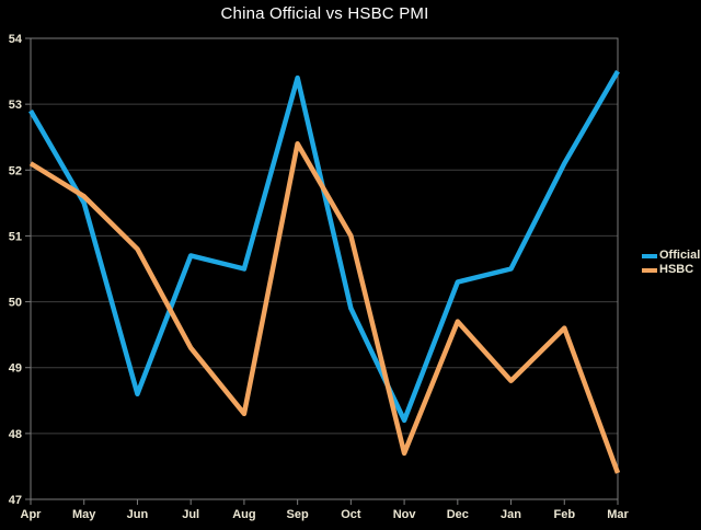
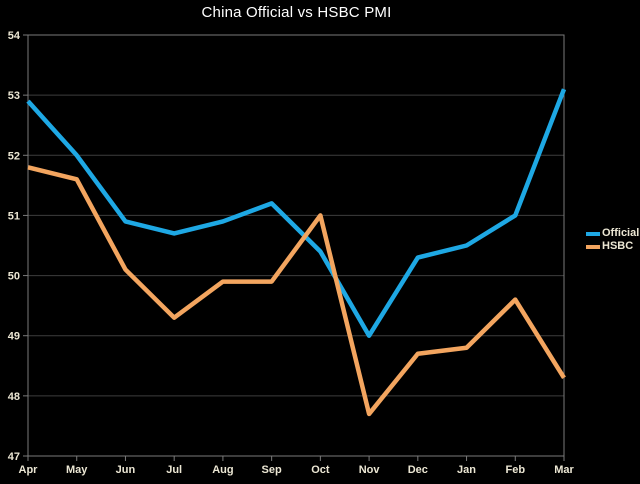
HSBC/Apr: 52.1 -> 51.8
Official/May: 51.5 -> 52.0
Official/Jun: 48.6 -> 50.9
HSBC/Jun: 50.8 -> 50.1
Official/Aug: 50.5 -> 50.9
HSBC/Aug: 48.3 -> 49.9
Official/Sep: 53.4 -> 51.2
HSBC/Sep: 52.4 -> 49.9
Official/Oct: 49.9 -> 50.4
Official/Nov: 48.2 -> 49.0
HSBC/Dec: 49.7 -> 48.7
Official/Feb: 52.1 -> 51.0
Official/Mar: 53.5 -> 53.1
HSBC/Mar: 47.4 -> 48.3
